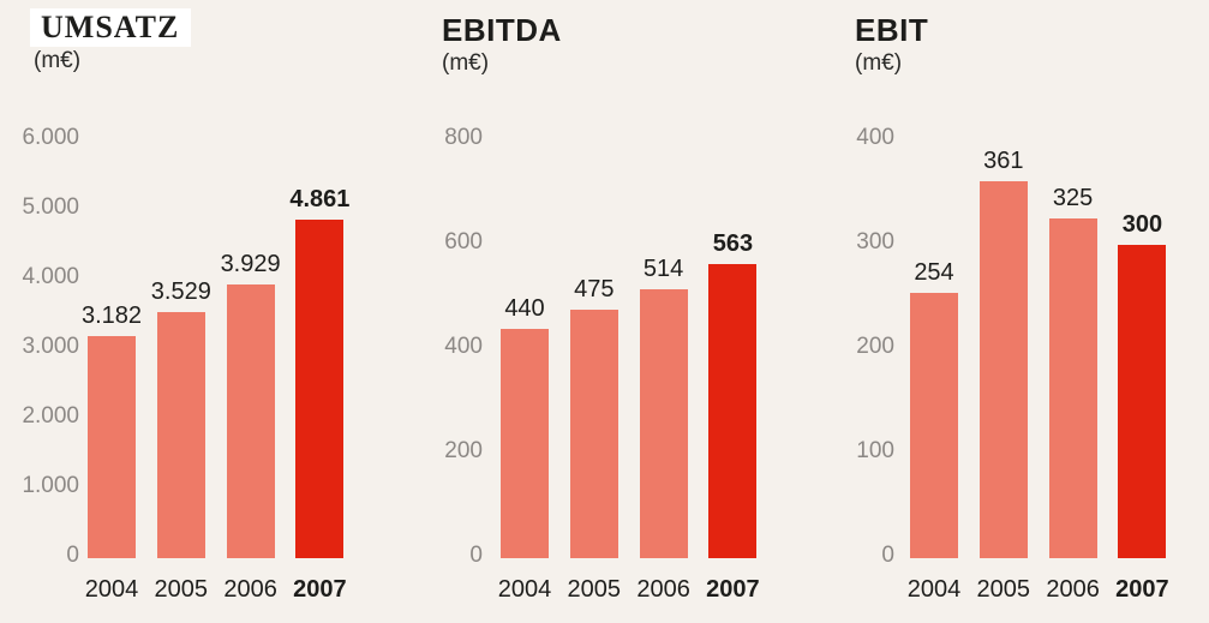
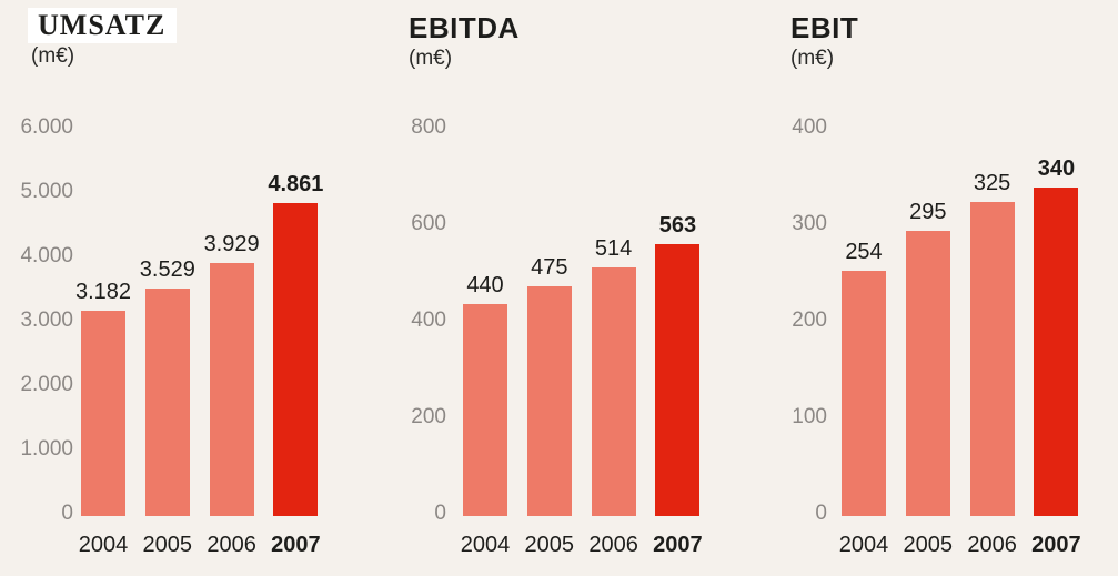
EBIT/2005: 361 -> 295
EBIT/2007: 300 -> 340
